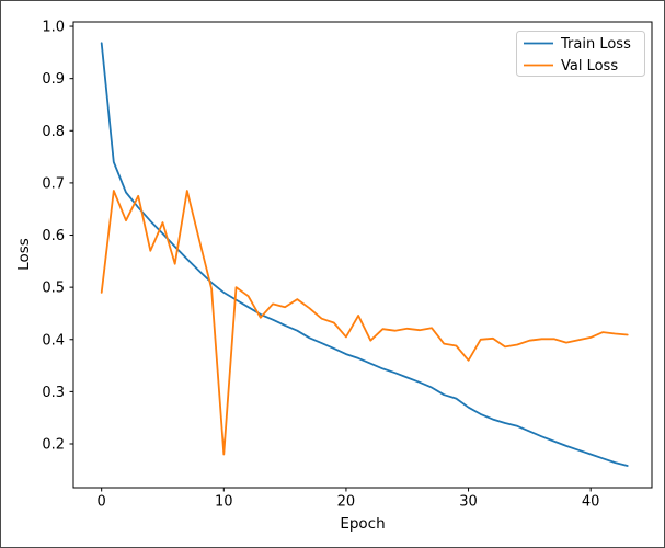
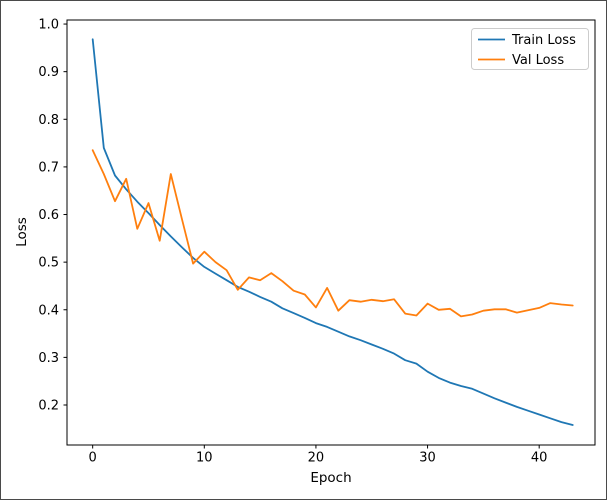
Val Loss/0: 0.49 -> 0.73
Val Loss/10: 0.18 -> 0.52
Val Loss/30: 0.36 -> 0.41
